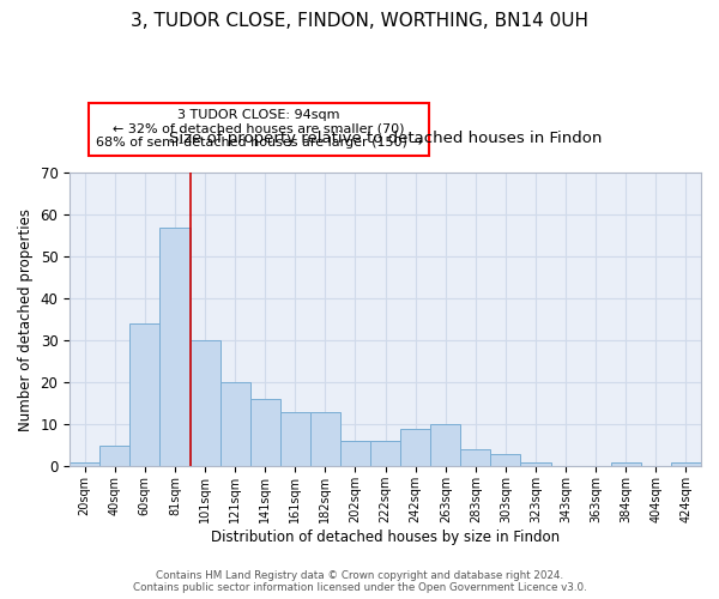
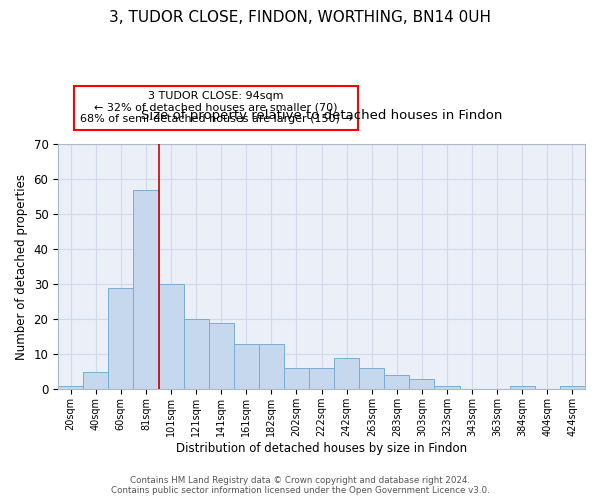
60sqm: 34 -> 29
141sqm: 16 -> 19
263sqm: 10 -> 6
